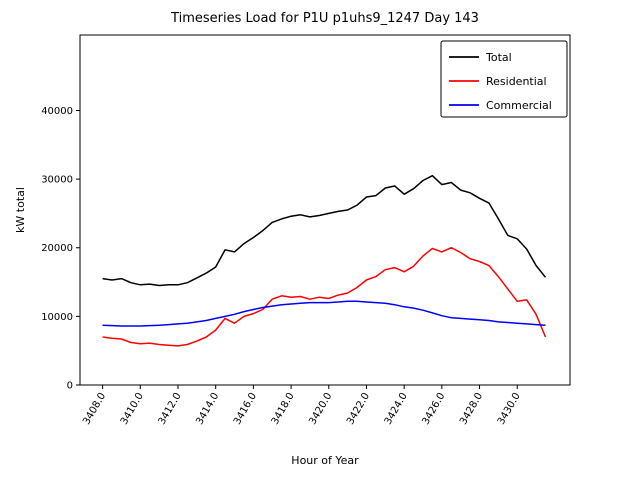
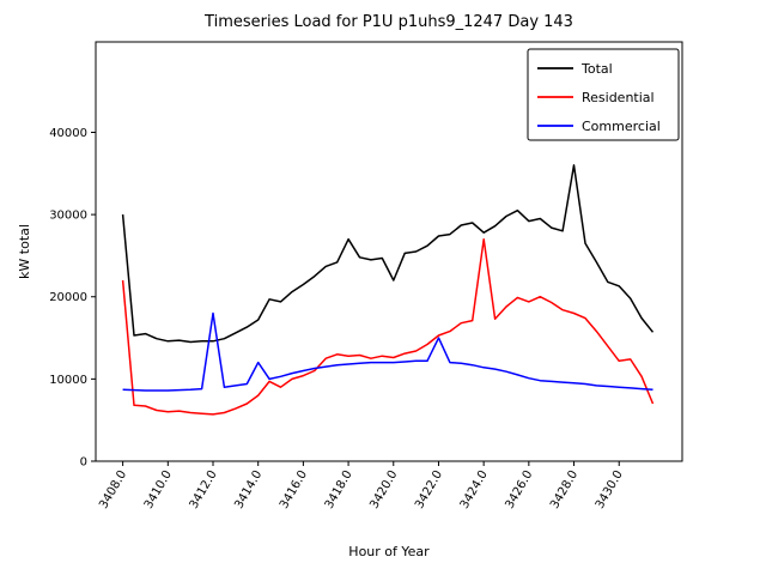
Total/3408.0: 16000 -> 30000
Residential/3408.0: 7000 -> 22000
Commercial/3412.0: 9000 -> 18000
Commercial/3414.0: 10000 -> 12000
Total/3418.0: 25000 -> 27000
Total/3420.0: 25000 -> 22000
Commercial/3422.0: 12000 -> 15000
Residential/3424.0: 16000 -> 27000
Total/3428.0: 27000 -> 36000
